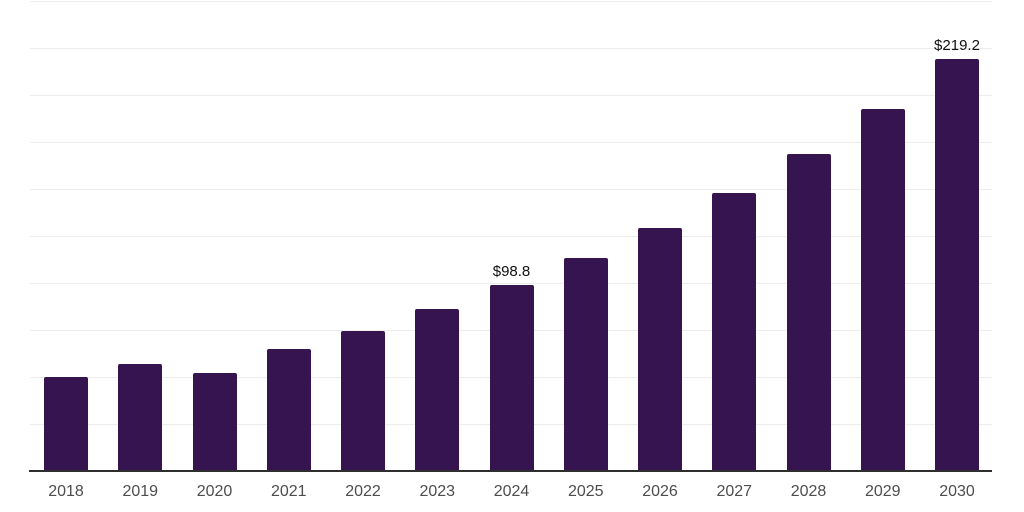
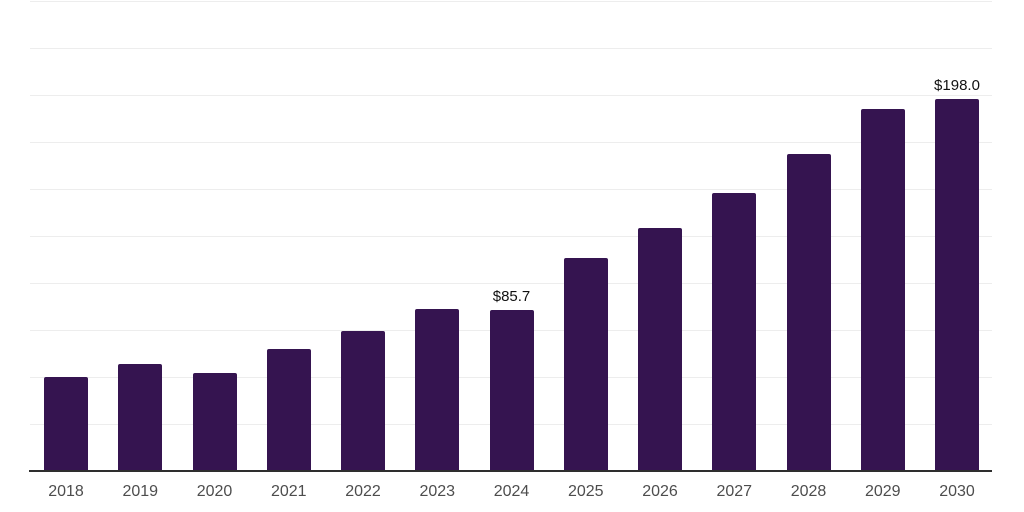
2024: $98.8 -> $85.7
2030: $219.2 -> $198.0
